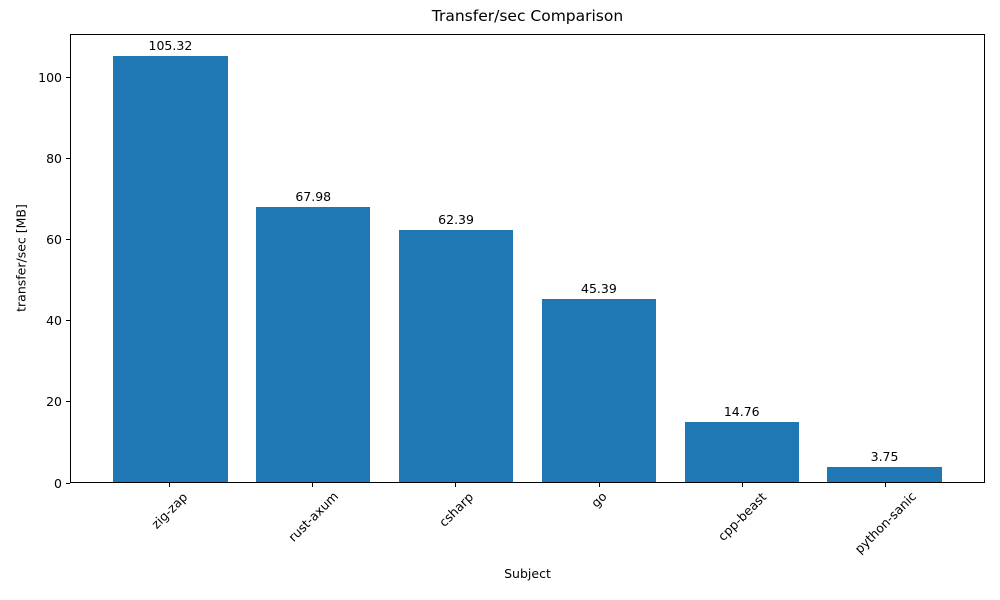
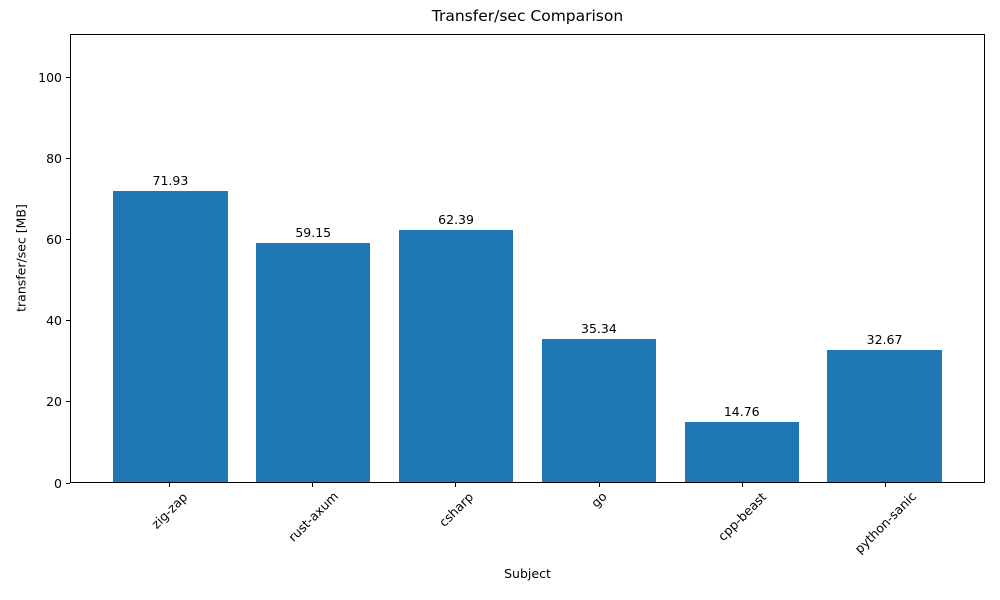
zig-zap: 105.32 -> 71.93
rust-axum: 67.98 -> 59.15
go: 45.39 -> 35.34
python-sanic: 3.75 -> 32.67
